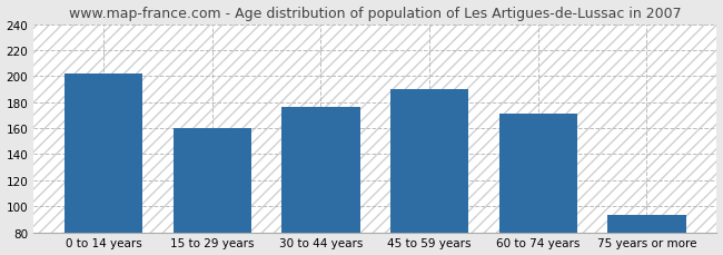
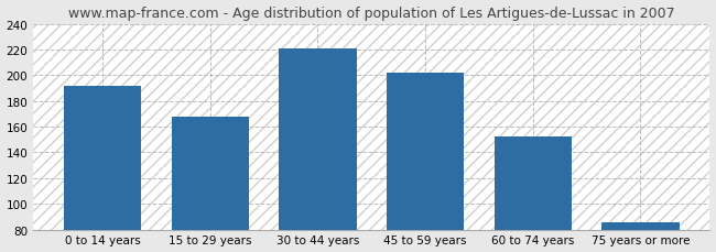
0 to 14 years: 202 -> 192
15 to 29 years: 160 -> 168
30 to 44 years: 176 -> 221
45 to 59 years: 190 -> 202
60 to 74 years: 171 -> 152
75 years or more: 93 -> 86
